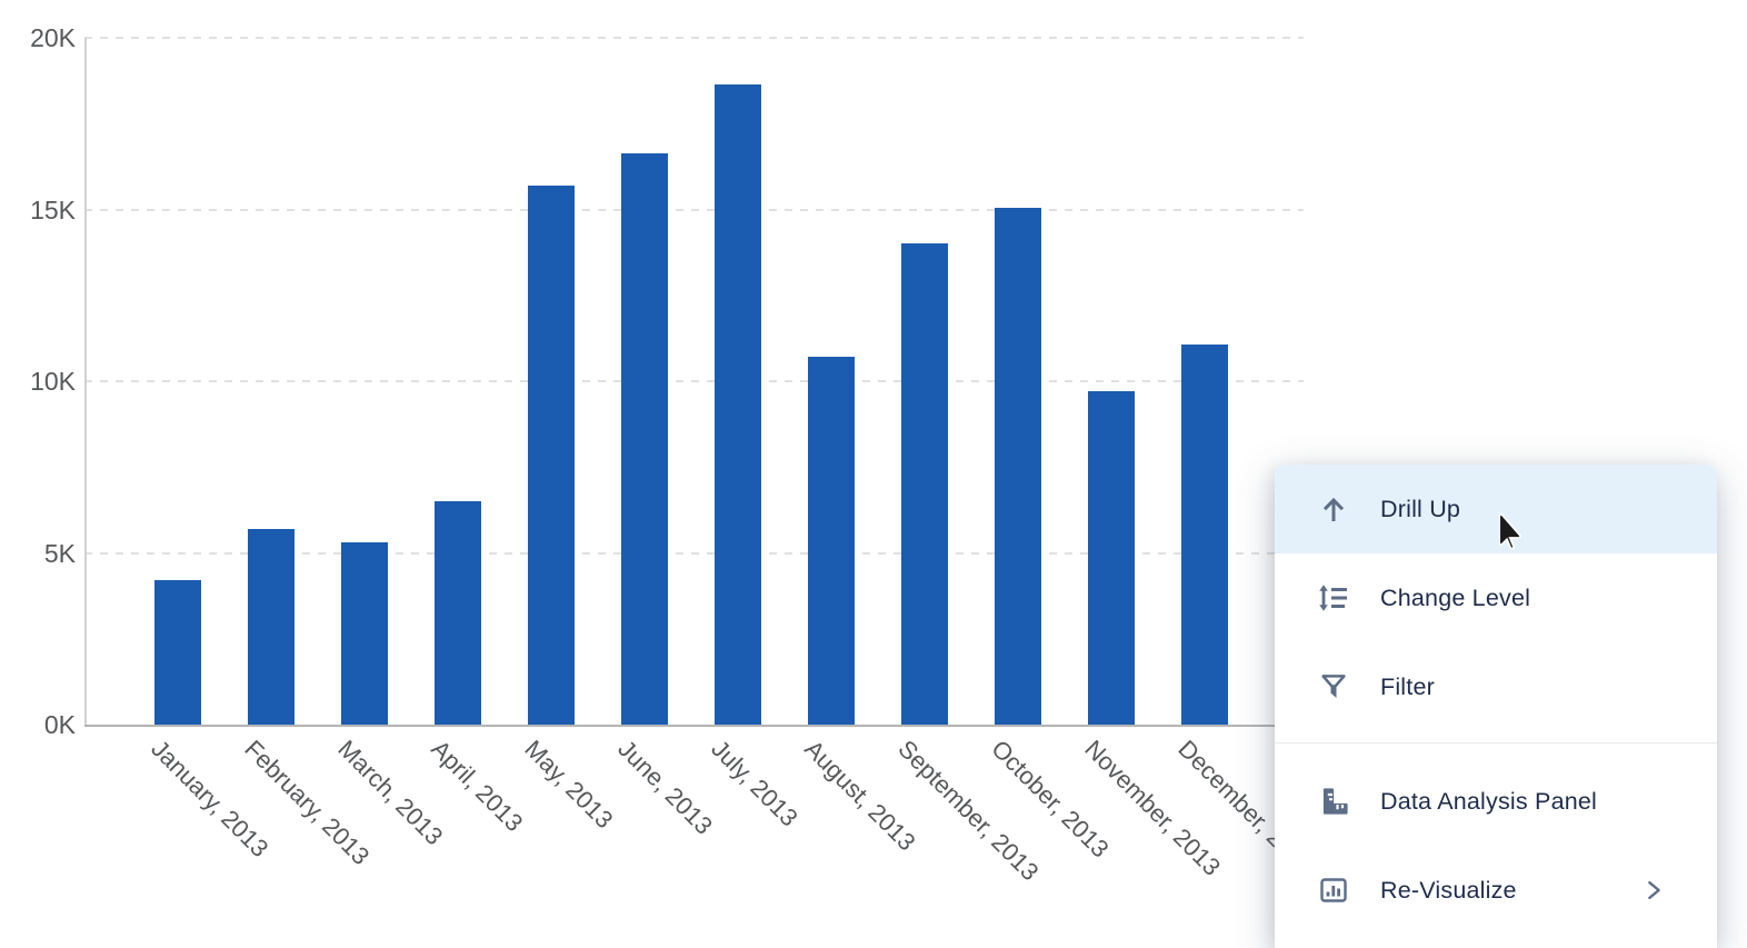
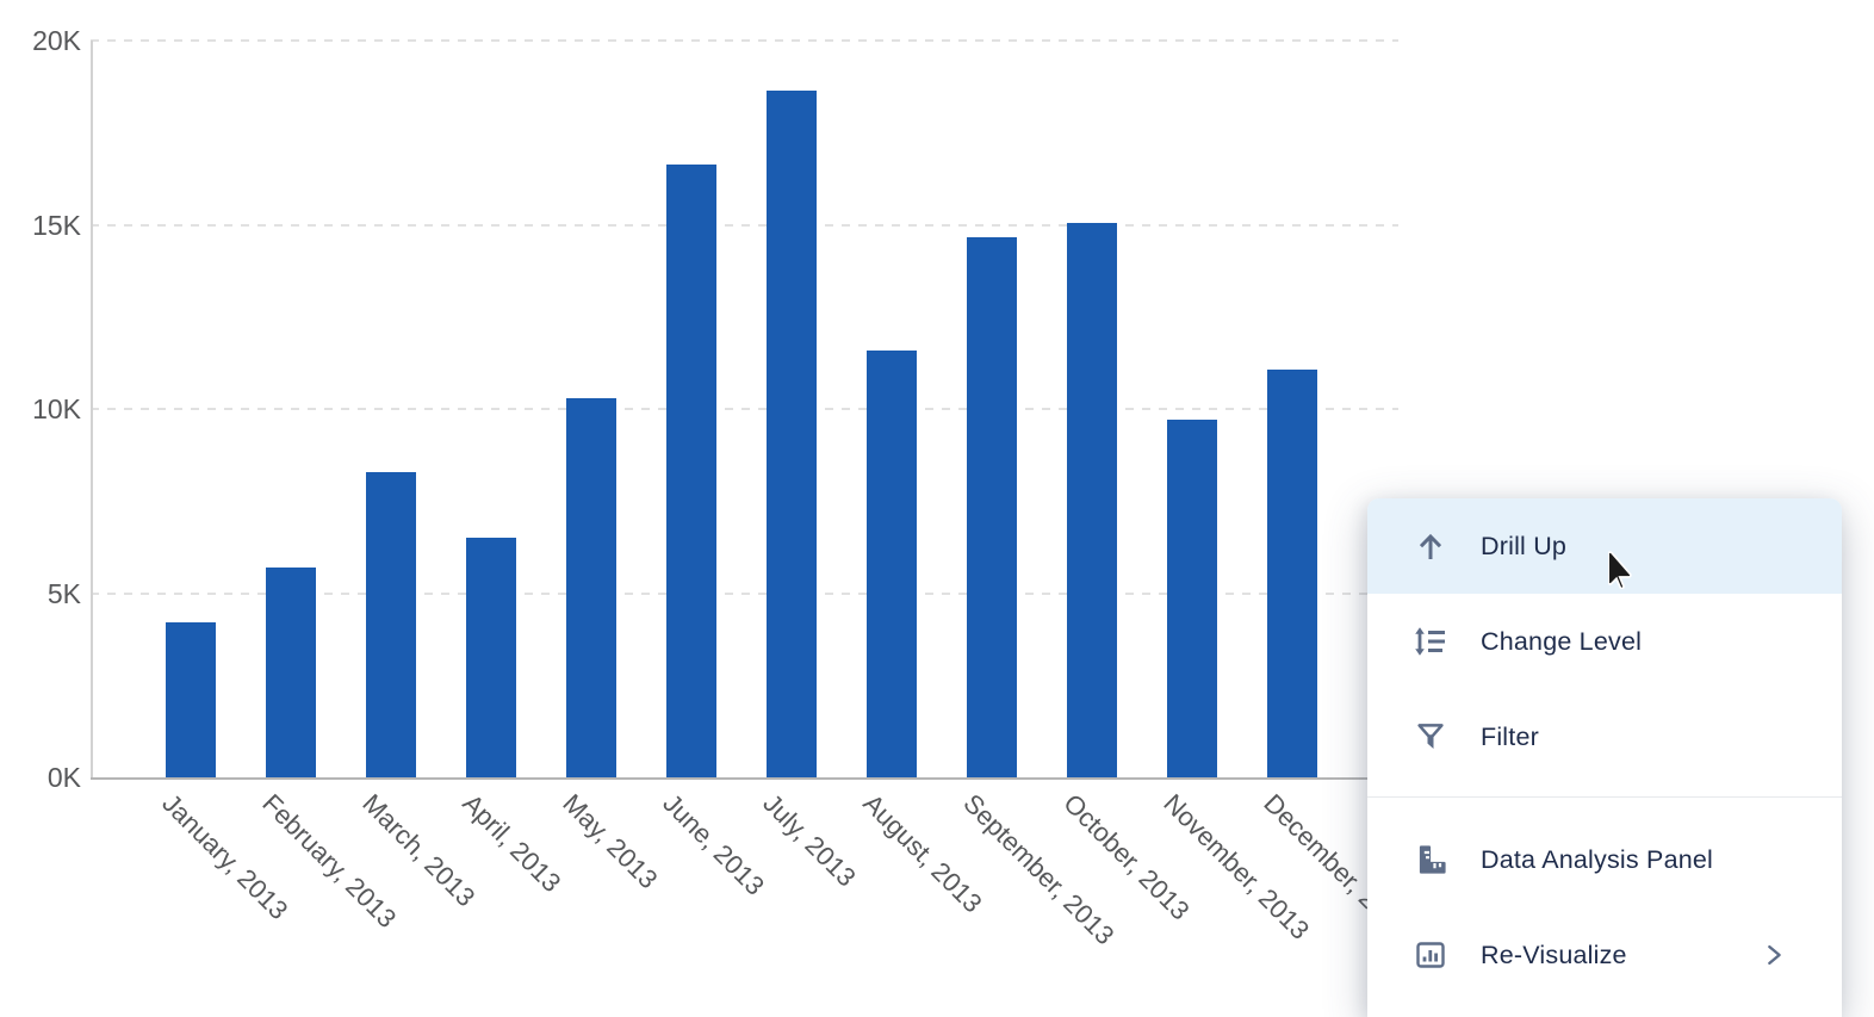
March, 2013: 5.3K -> 8.3K
May, 2013: 15.7K -> 10.3K
August, 2013: 10.7K -> 11.6K
September, 2013: 14.0K -> 14.6K
